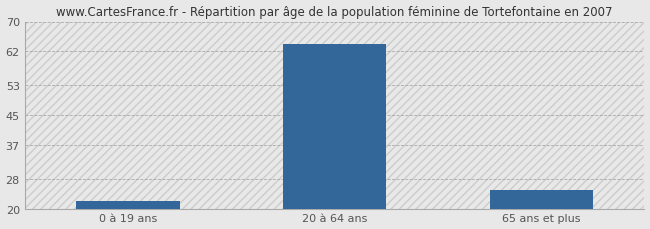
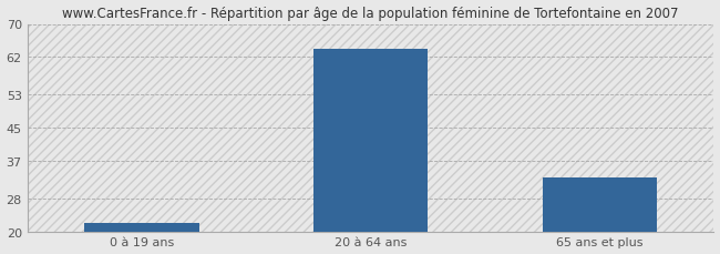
65 ans et plus: 25 -> 33
